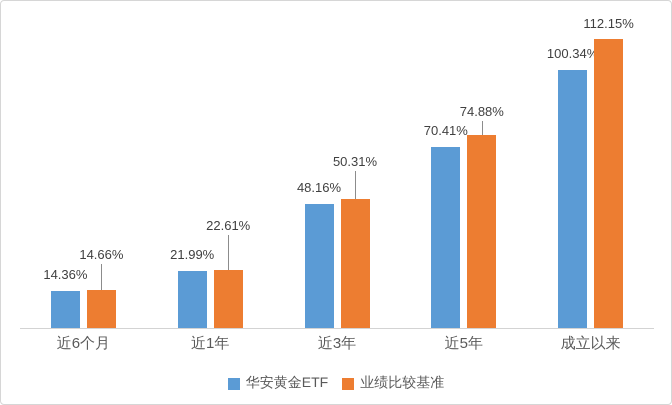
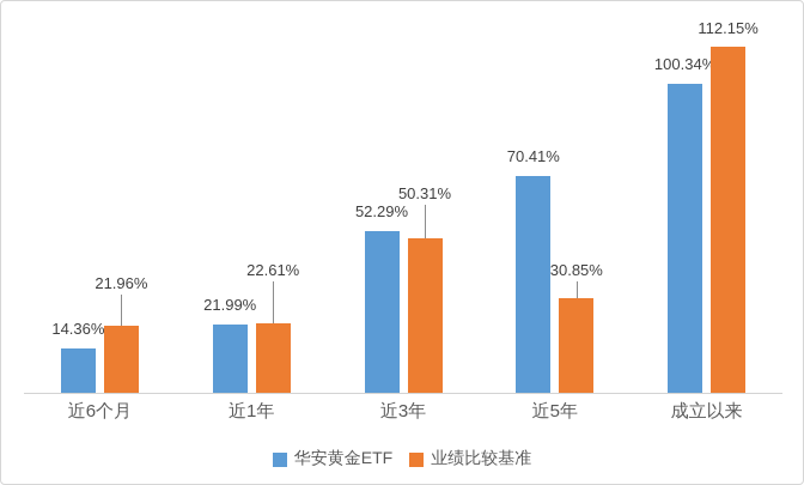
业绩比较基准/近6个月: 14.66% -> 21.96%
华安黄金ETF/近3年: 48.16% -> 52.29%
业绩比较基准/近5年: 74.88% -> 30.85%
